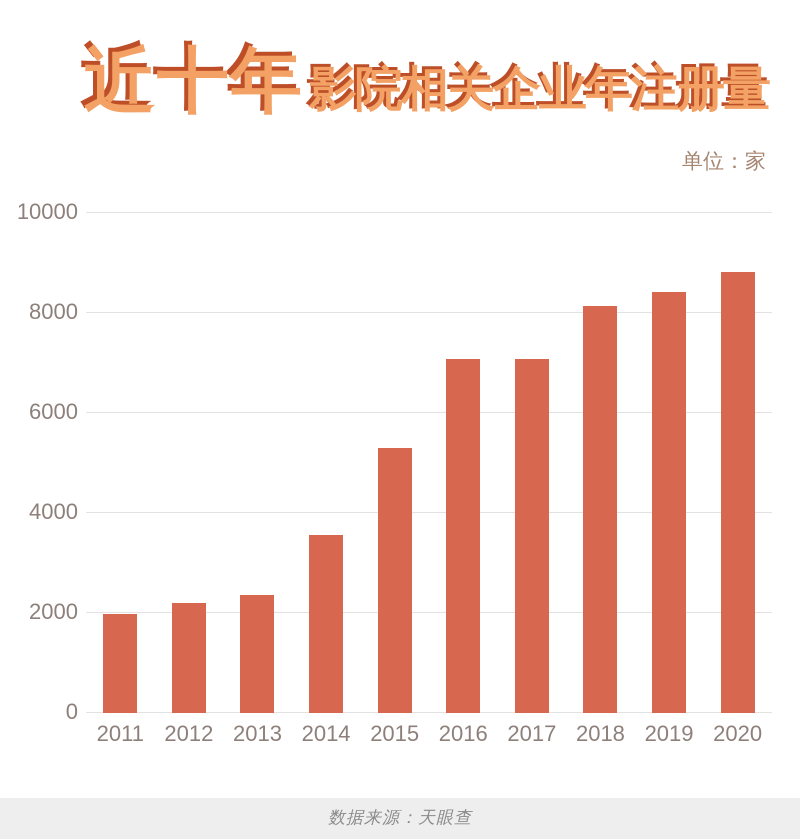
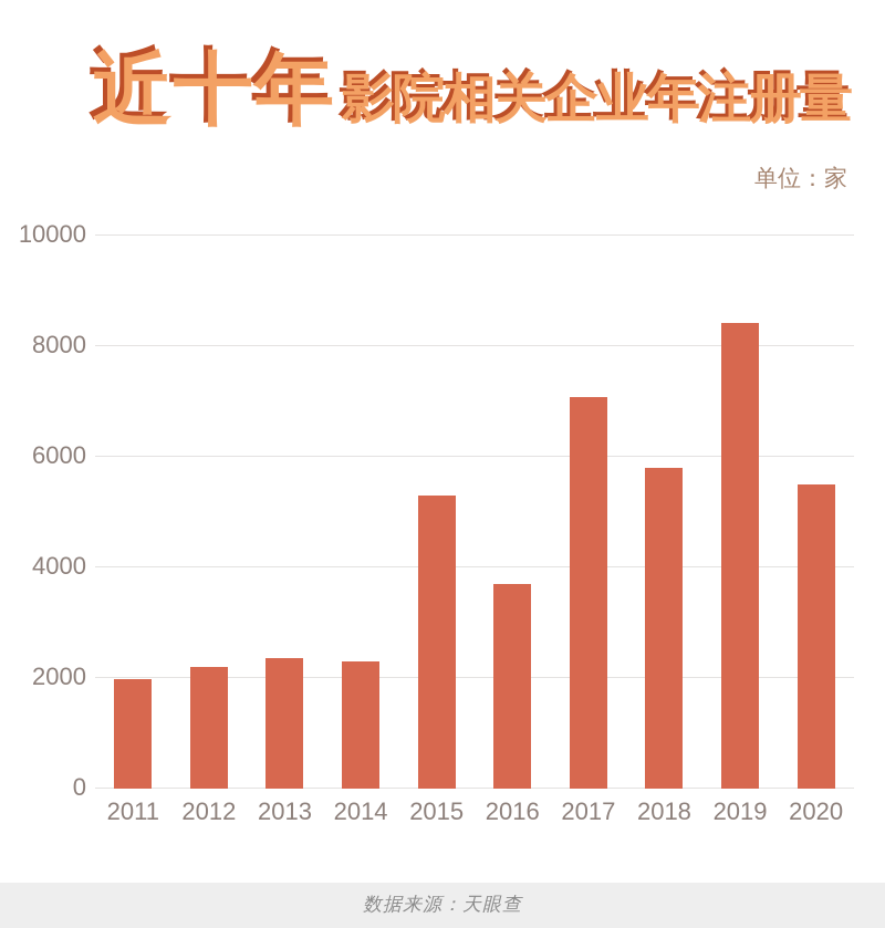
2014: 3600 -> 2300
2016: 7100 -> 3700
2018: 8100 -> 5800
2020: 8800 -> 5500
